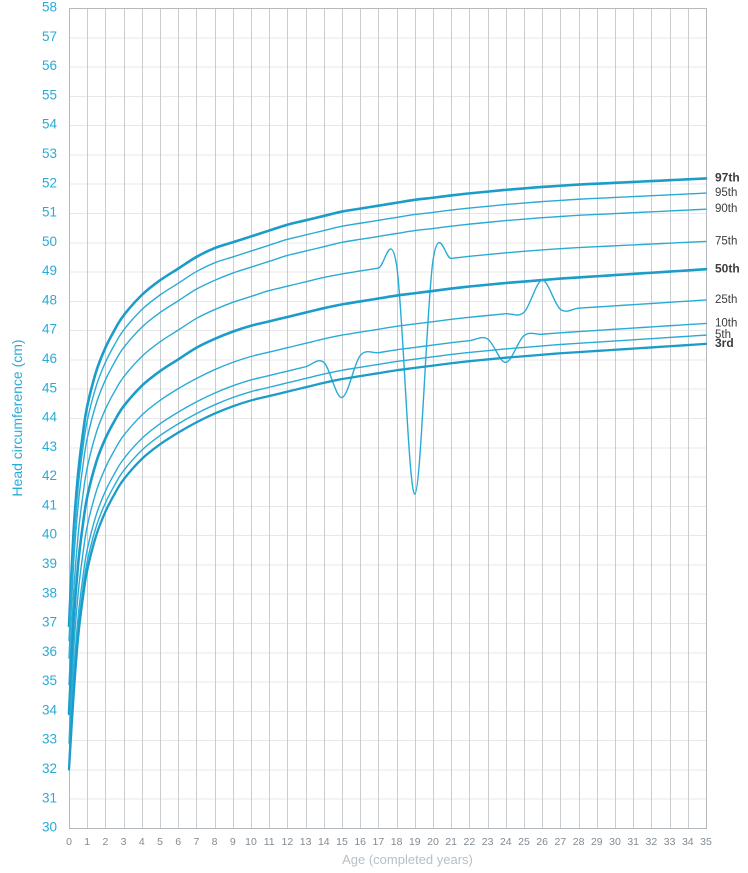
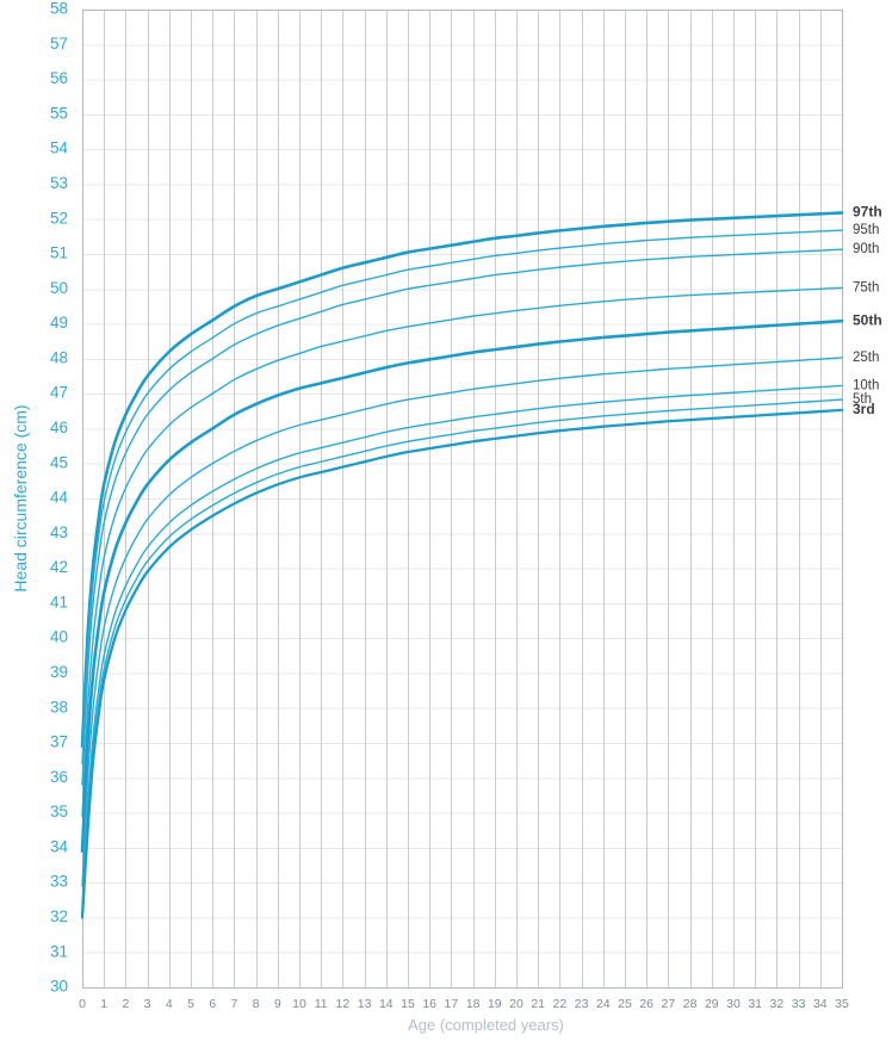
10th/15: 44.7 -> 46.0
75th/19: 41.4 -> 49.3
10th/24: 45.9 -> 46.8
25th/26: 48.7 -> 47.7
